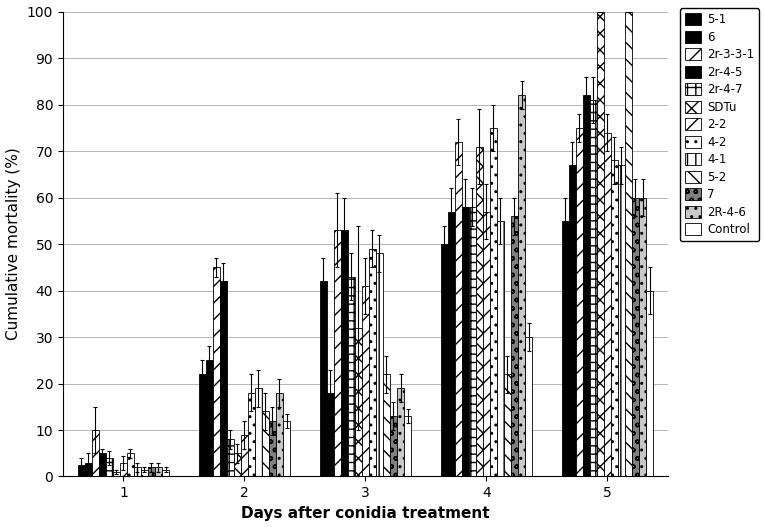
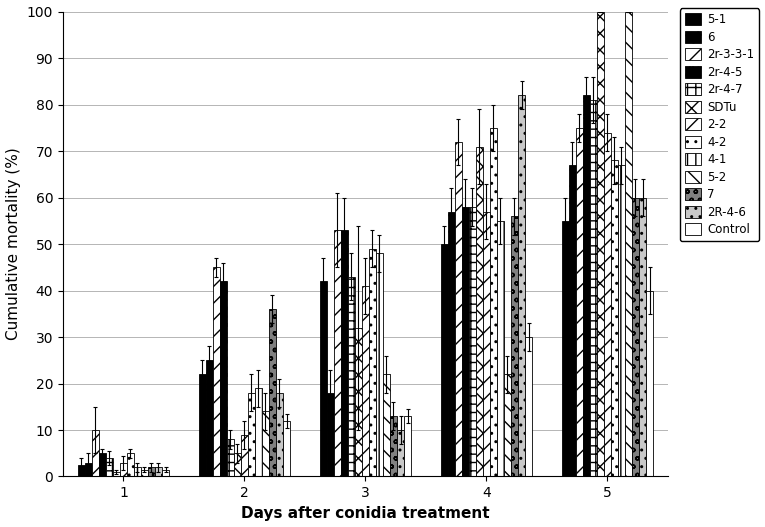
7/2: 12 -> 36
2R-4-6/3: 19 -> 10
